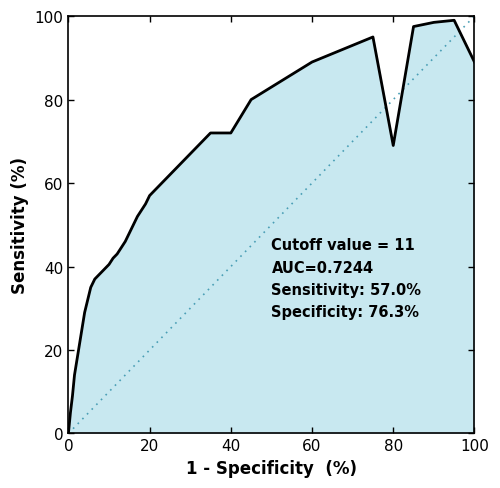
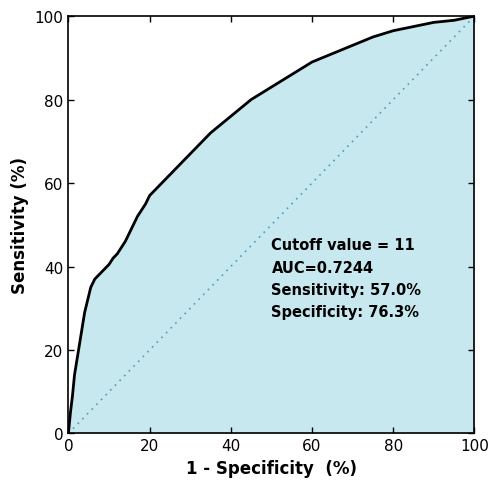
40: 72.0 -> 76.0
80: 69.0 -> 96.5
100: 89.0 -> 100.0
